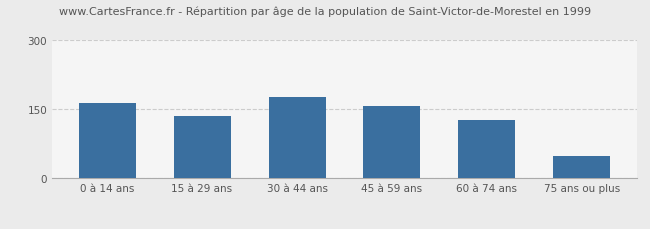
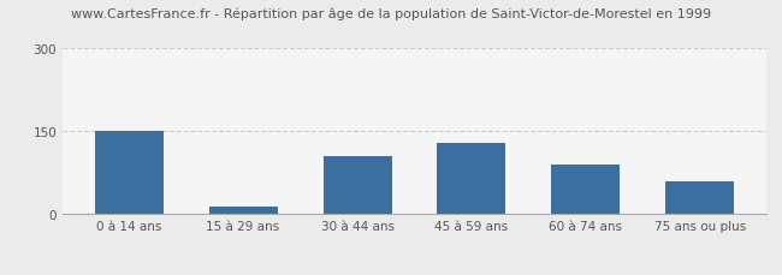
0 à 14 ans: 165 -> 150
15 à 29 ans: 135 -> 15
30 à 44 ans: 178 -> 105
45 à 59 ans: 157 -> 130
60 à 74 ans: 128 -> 90
75 ans ou plus: 48 -> 60
